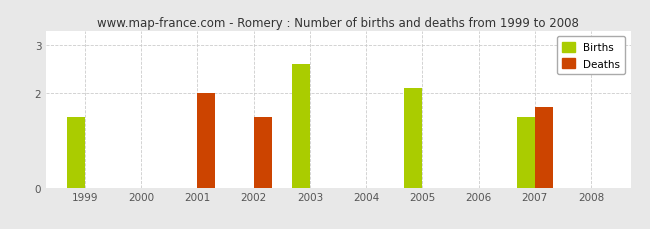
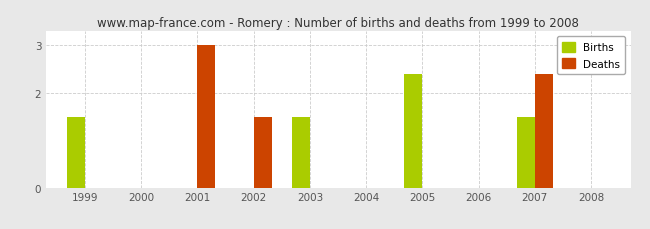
Deaths/2001: 2.0 -> 3.0
Births/2003: 2.6 -> 1.5
Births/2005: 2.1 -> 2.4
Deaths/2007: 1.7 -> 2.4
